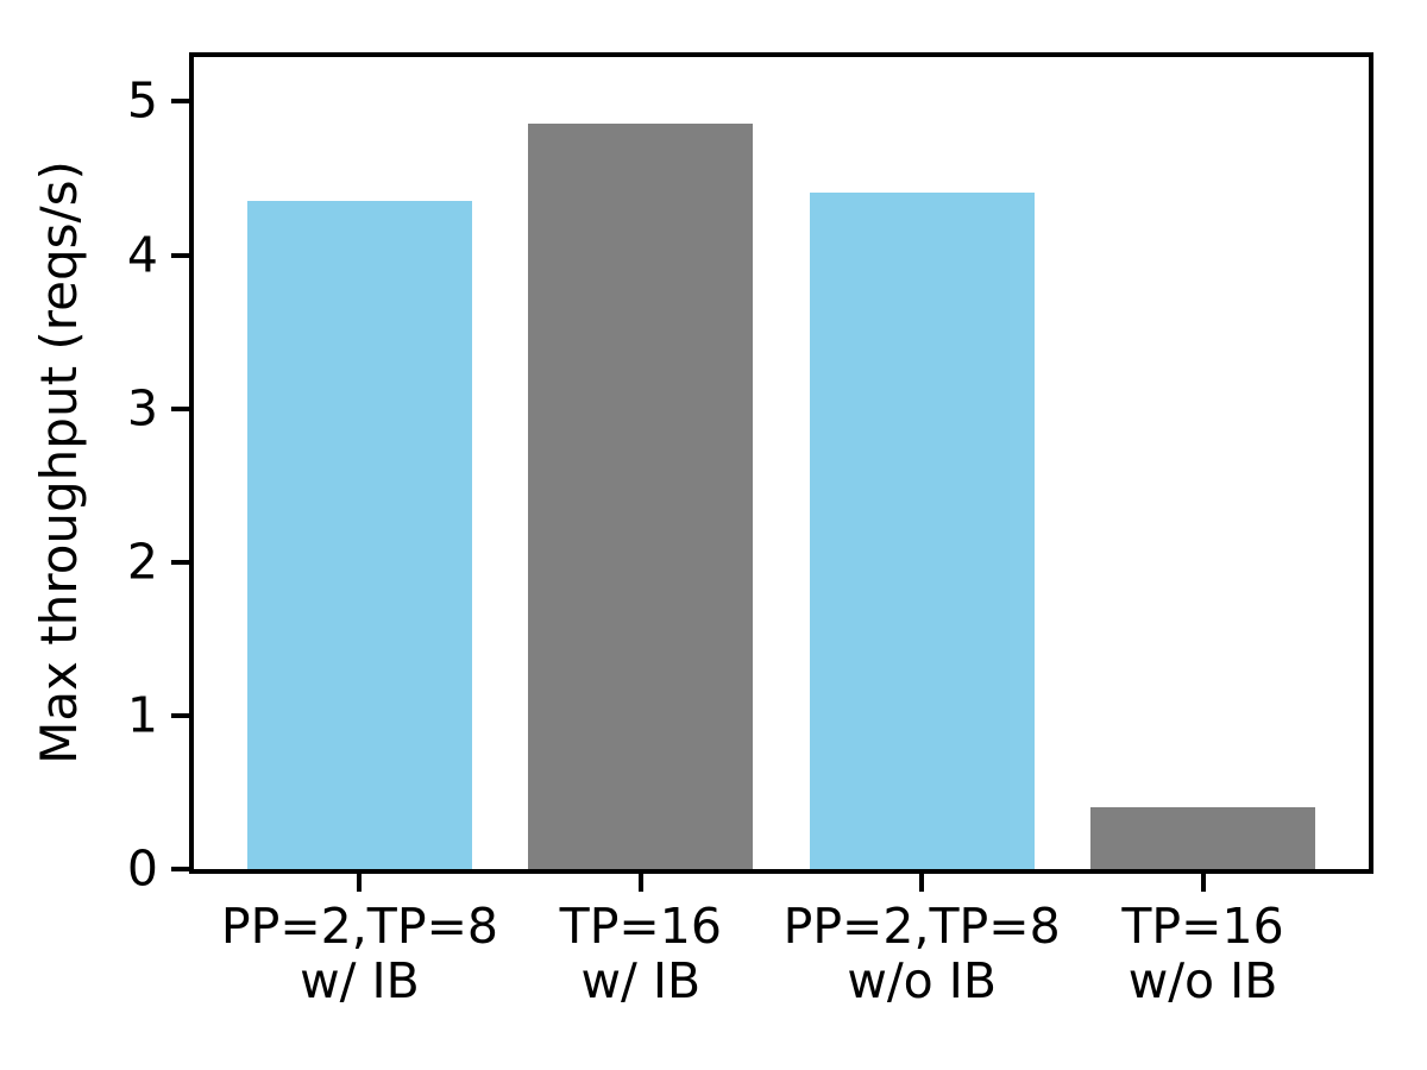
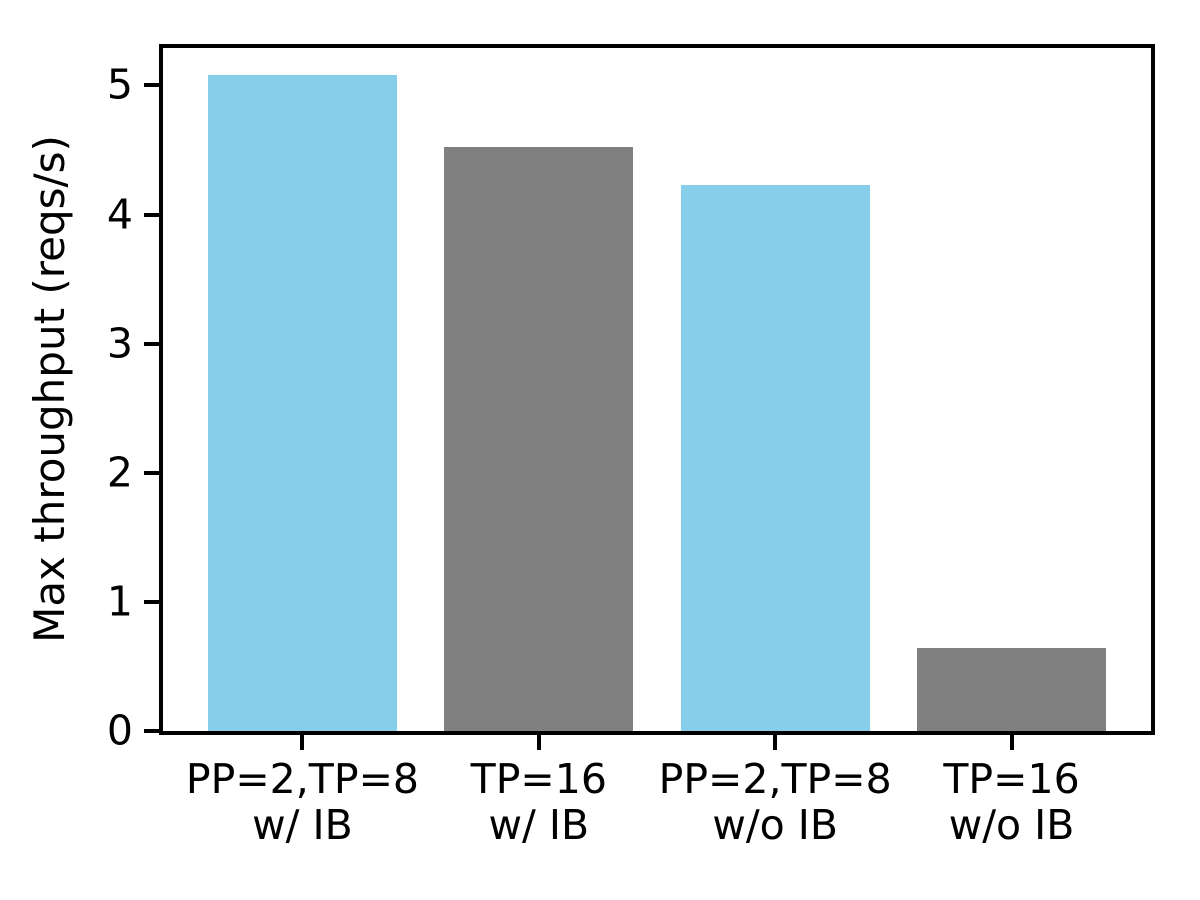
PP=2,TP=8 w/ IB: 4.35 -> 5.08
TP=16 w/ IB: 4.86 -> 4.52
PP=2,TP=8 w/o IB: 4.41 -> 4.23
TP=16 w/o IB: 0.40 -> 0.64
